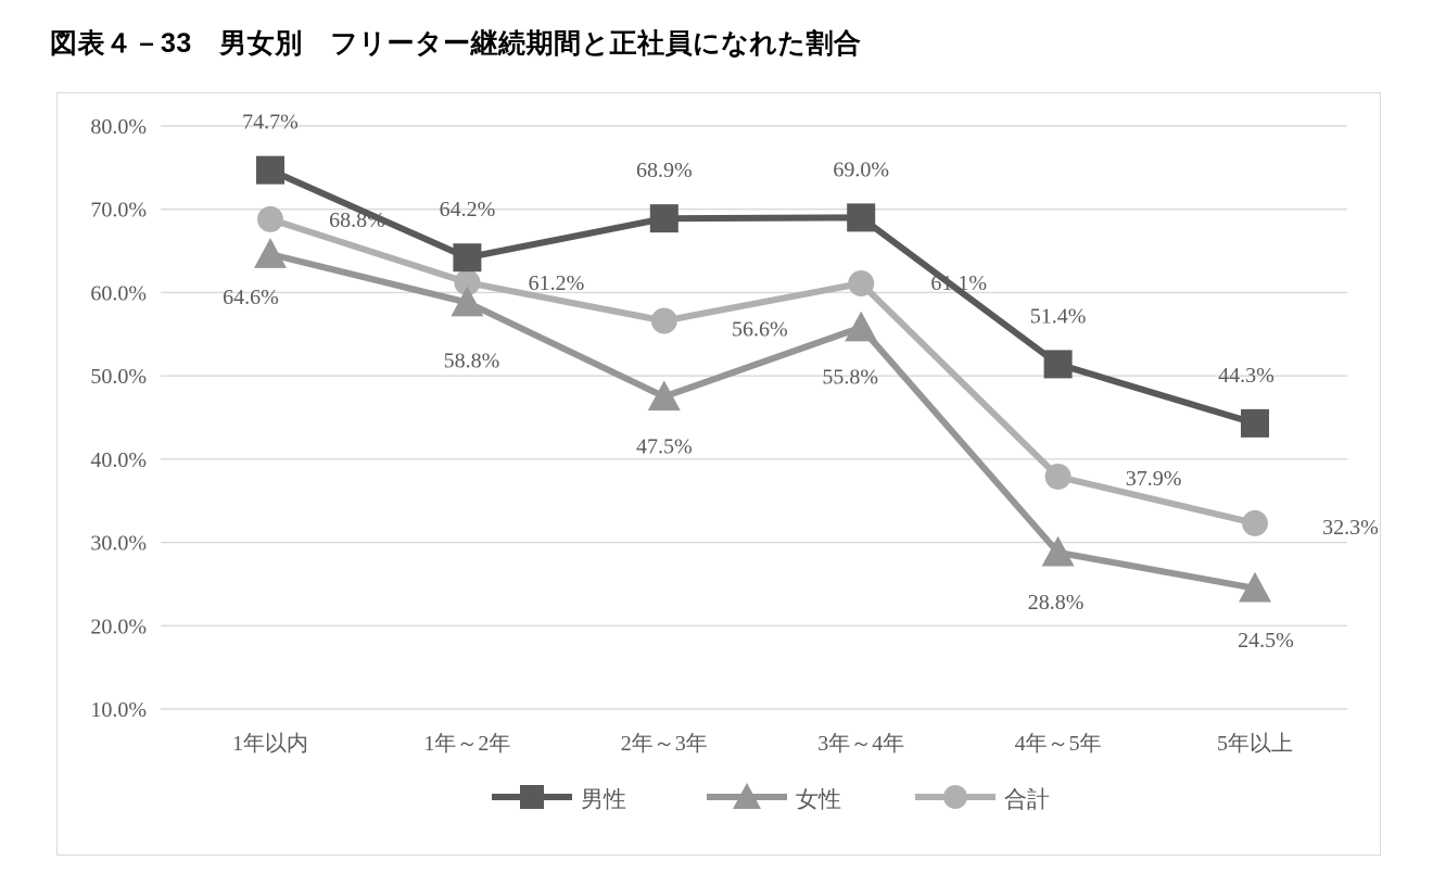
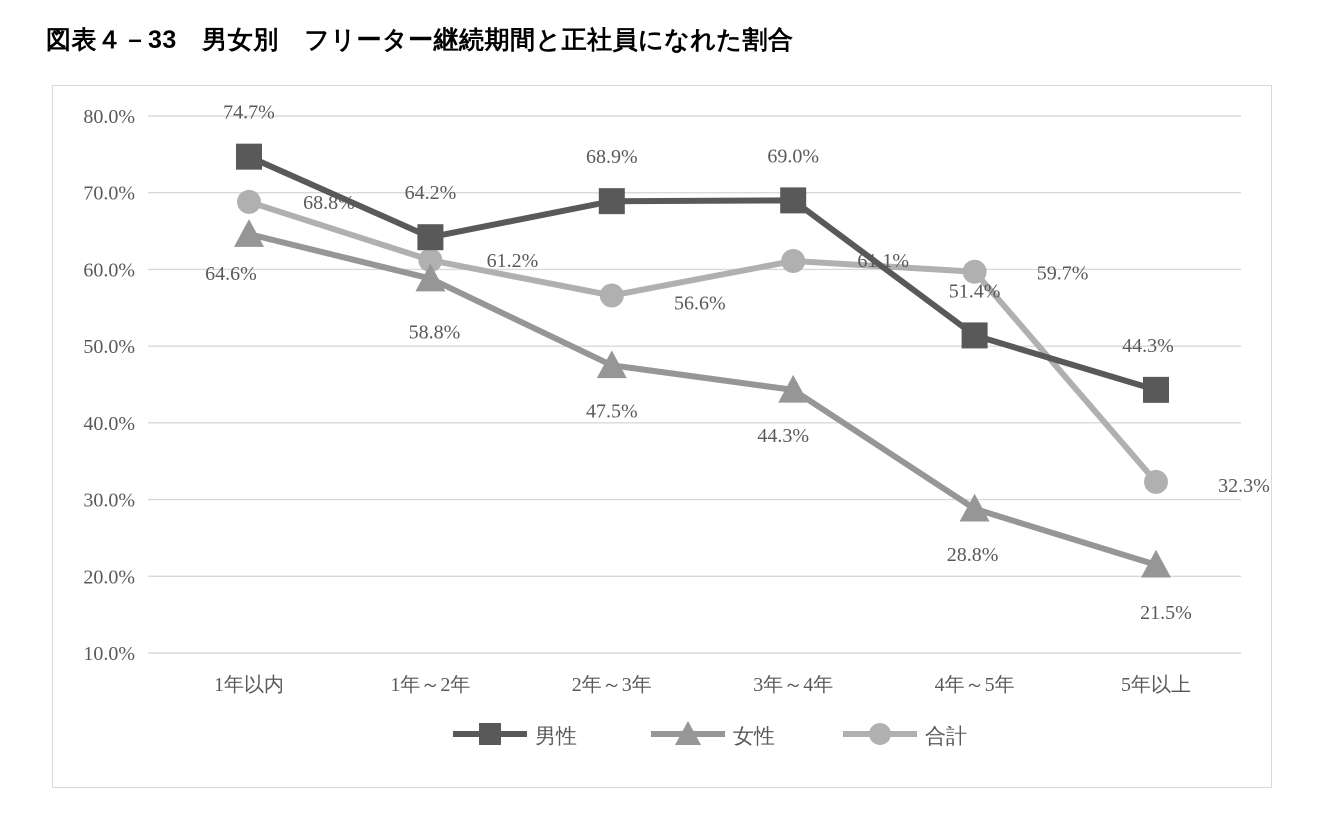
女性/3年～4年: 55.8% -> 44.3%
合計/4年～5年: 37.9% -> 59.7%
女性/5年以上: 24.5% -> 21.5%
